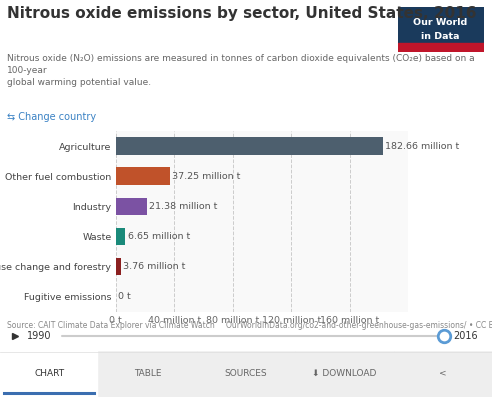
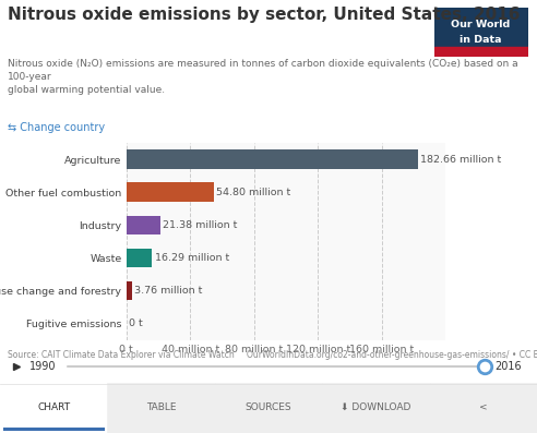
Other fuel combustion: 37.25 -> 54.80
Waste: 6.65 -> 16.29
